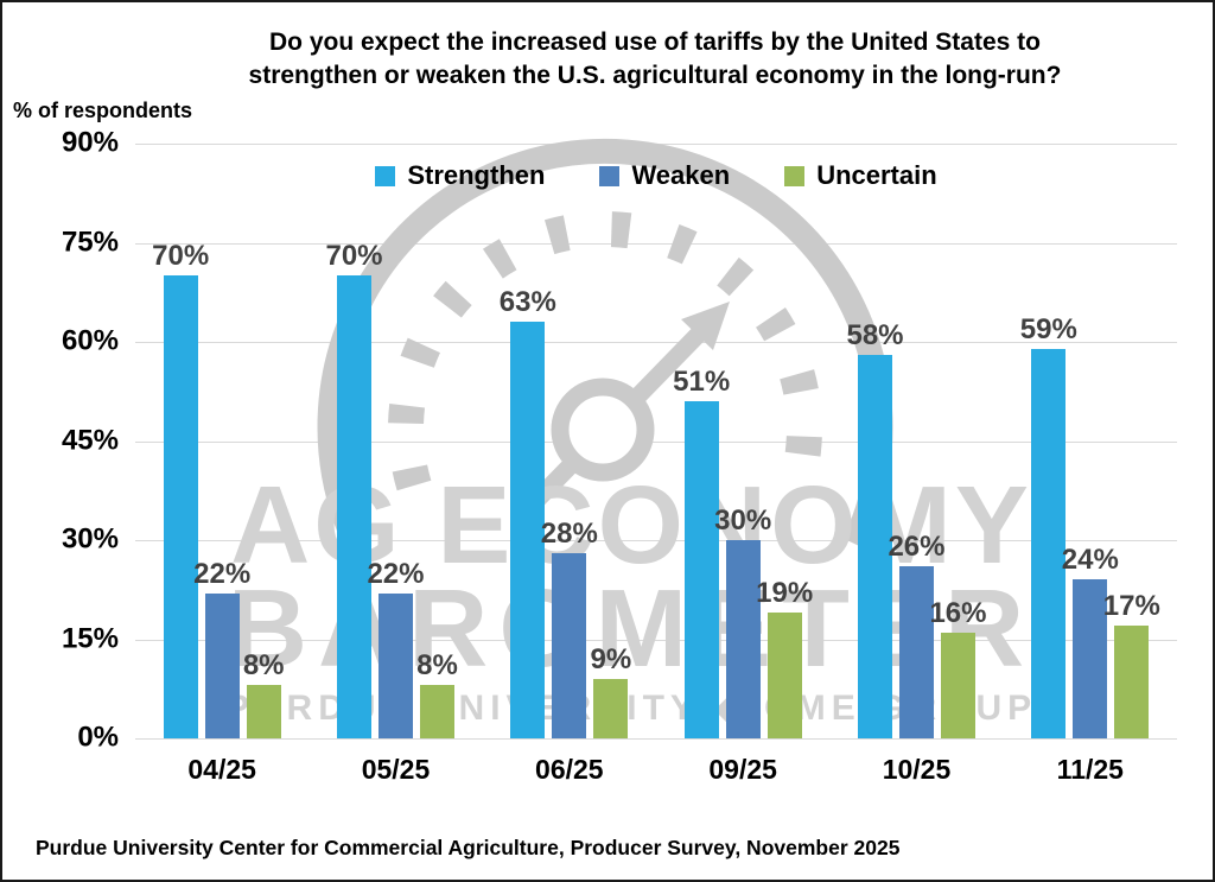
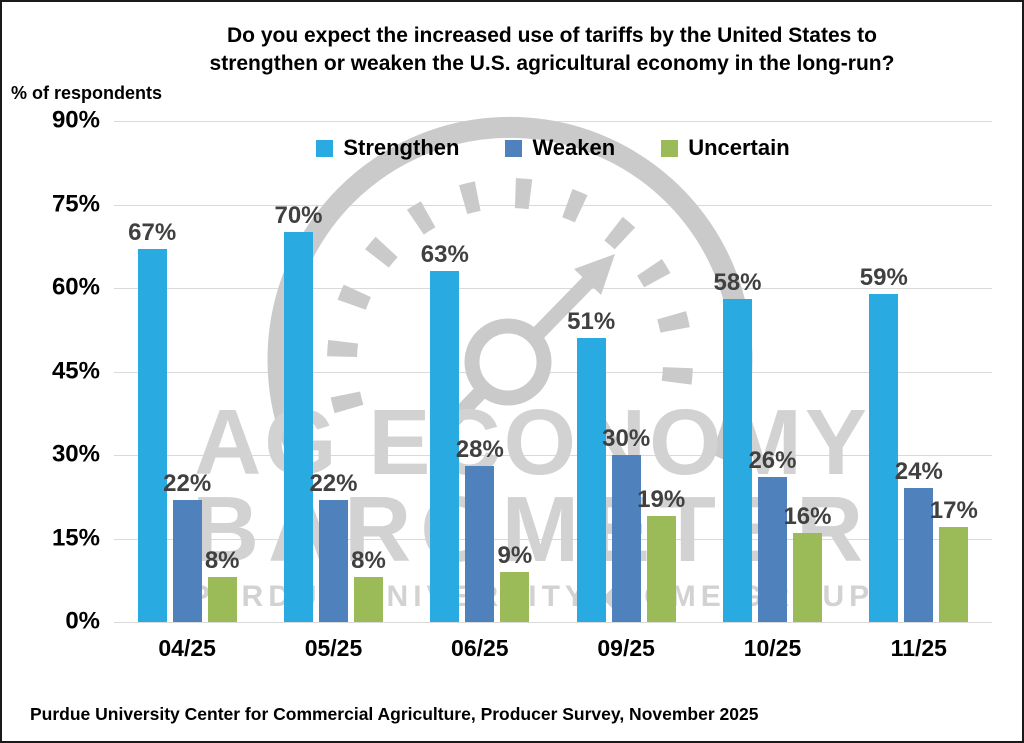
Strengthen/04/25: 70% -> 67%
